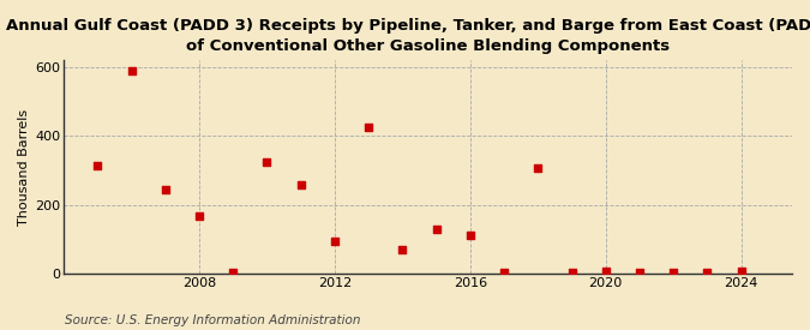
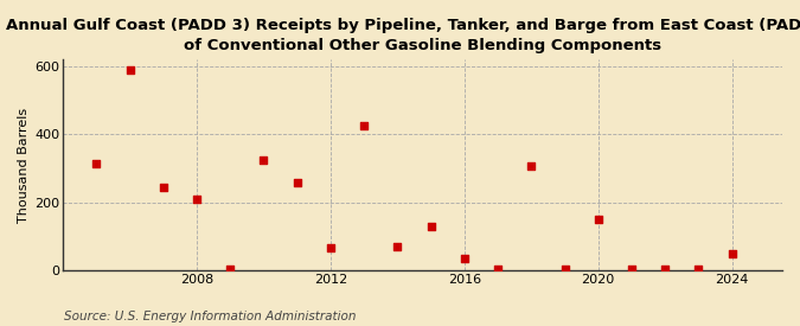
2008: 168 -> 210
2012: 95 -> 65
2016: 110 -> 35
2020: 8 -> 150
2024: 8 -> 50
